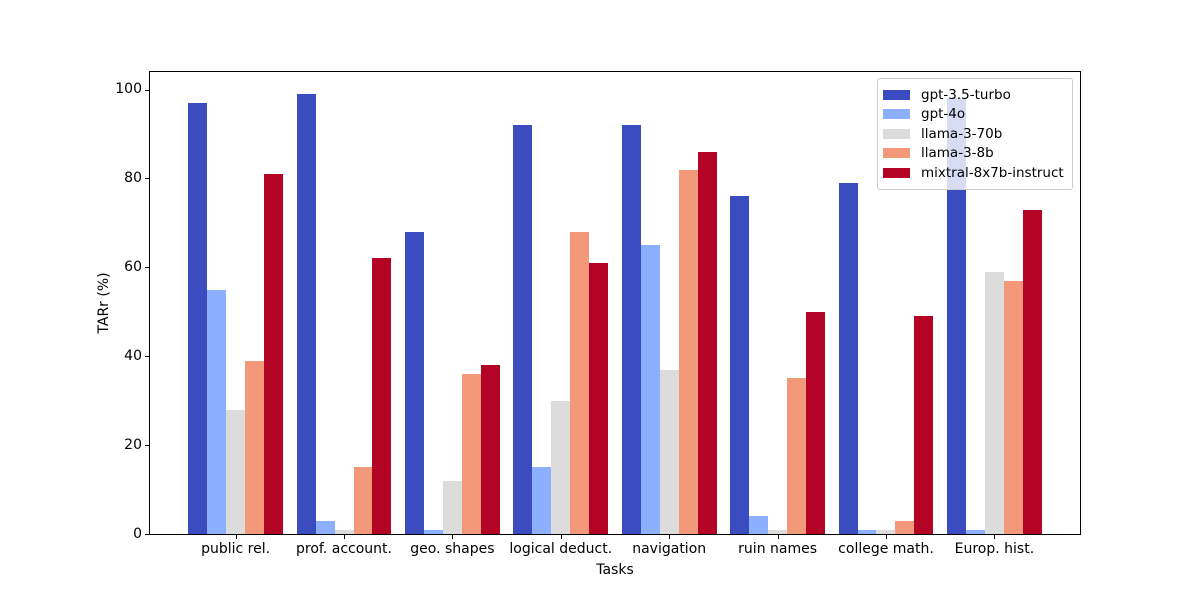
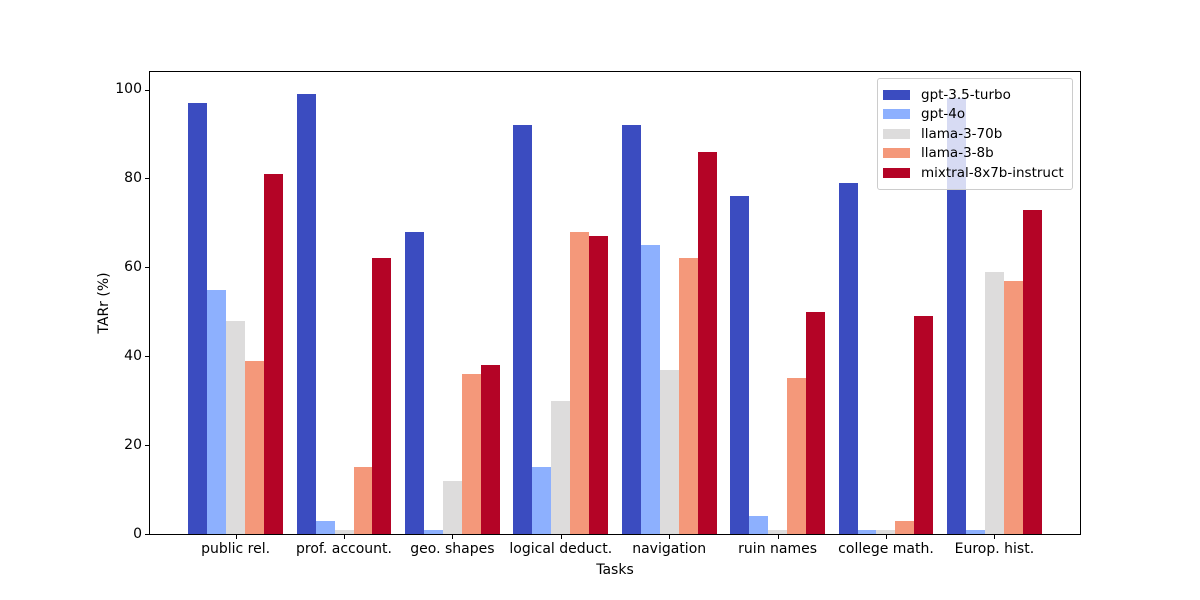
llama-3-70b/public rel.: 28 -> 48
mixtral-8x7b-instruct/logical deduct.: 61 -> 67
llama-3-8b/navigation: 82 -> 62
